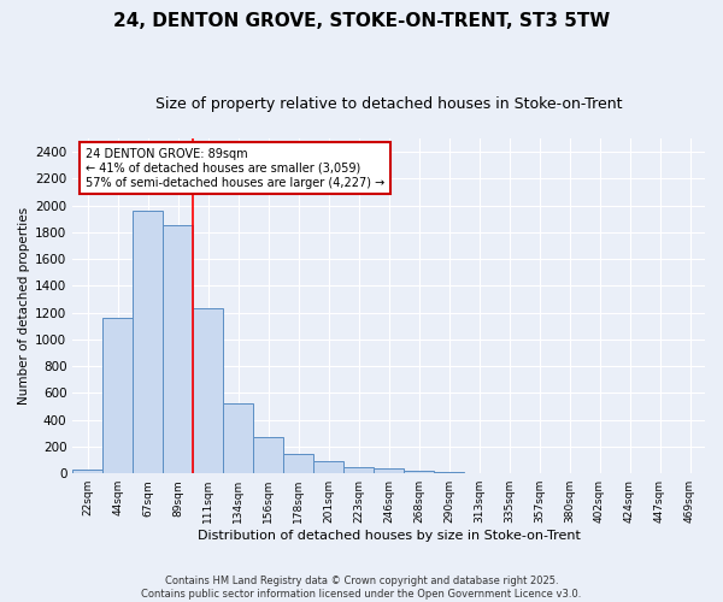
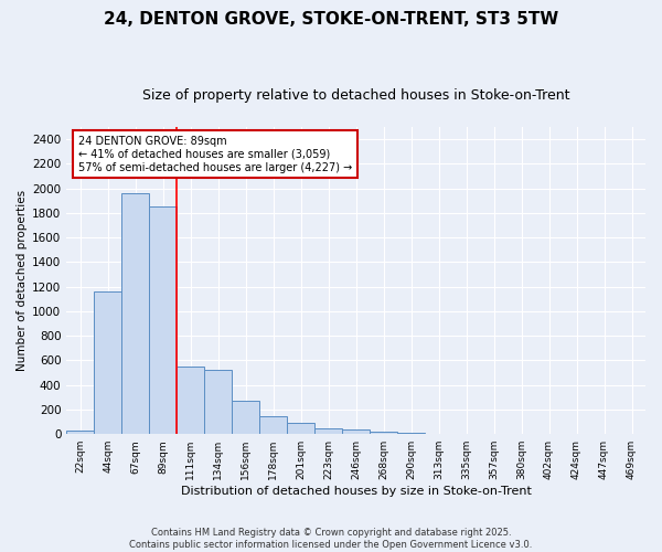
111sqm: 1230 -> 550
